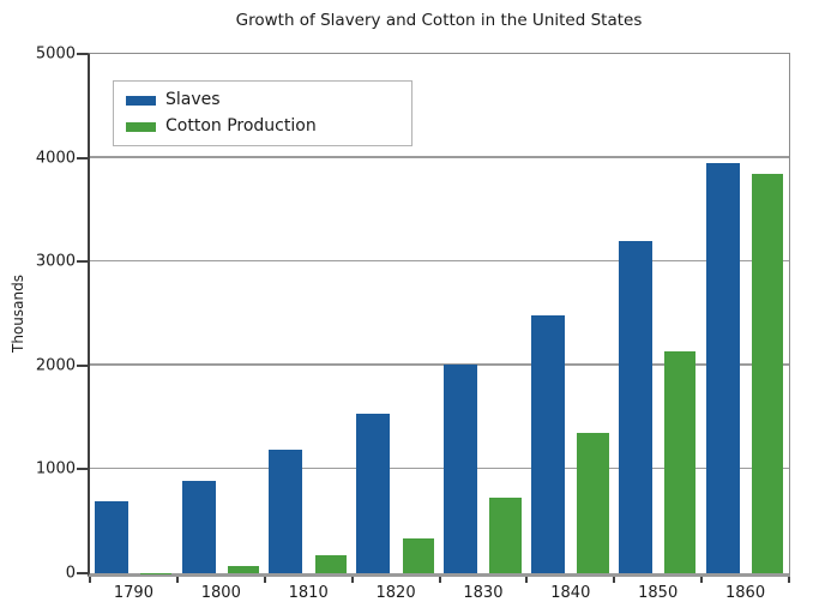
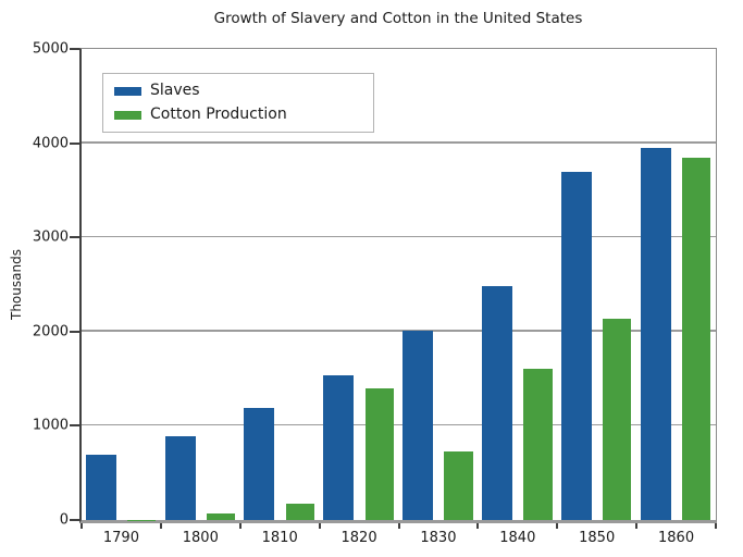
Cotton Production/1820: 300 -> 1400
Cotton Production/1840: 1300 -> 1600
Slaves/1850: 3200 -> 3700
